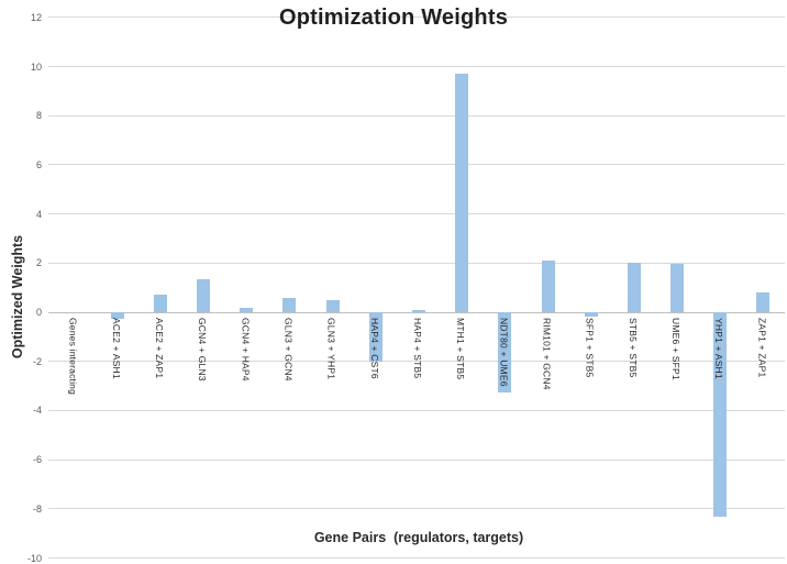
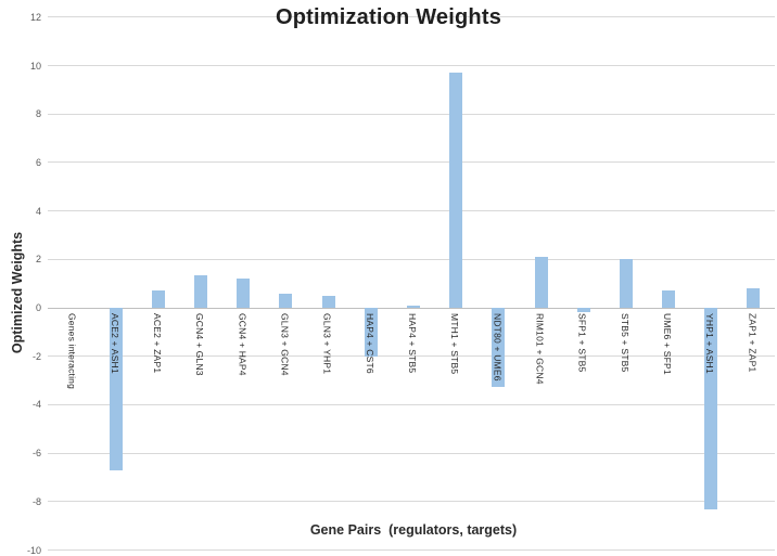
ACE2 + ASH1: -0.2 -> -6.7
GCN4 + HAP4: 0.2 -> 1.2
UME6 + SFP1: 1.9 -> 0.7
